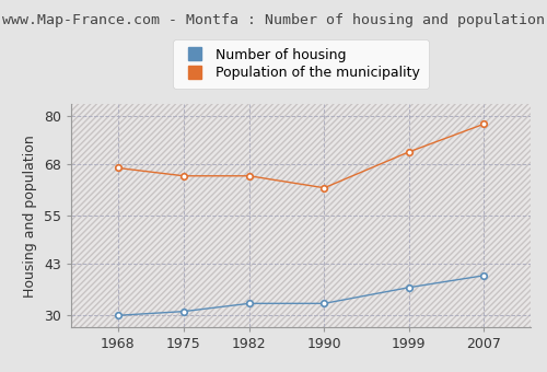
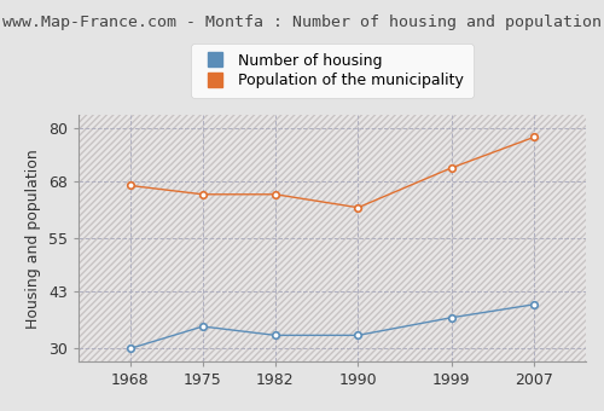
Number of housing/1975: 31 -> 35
